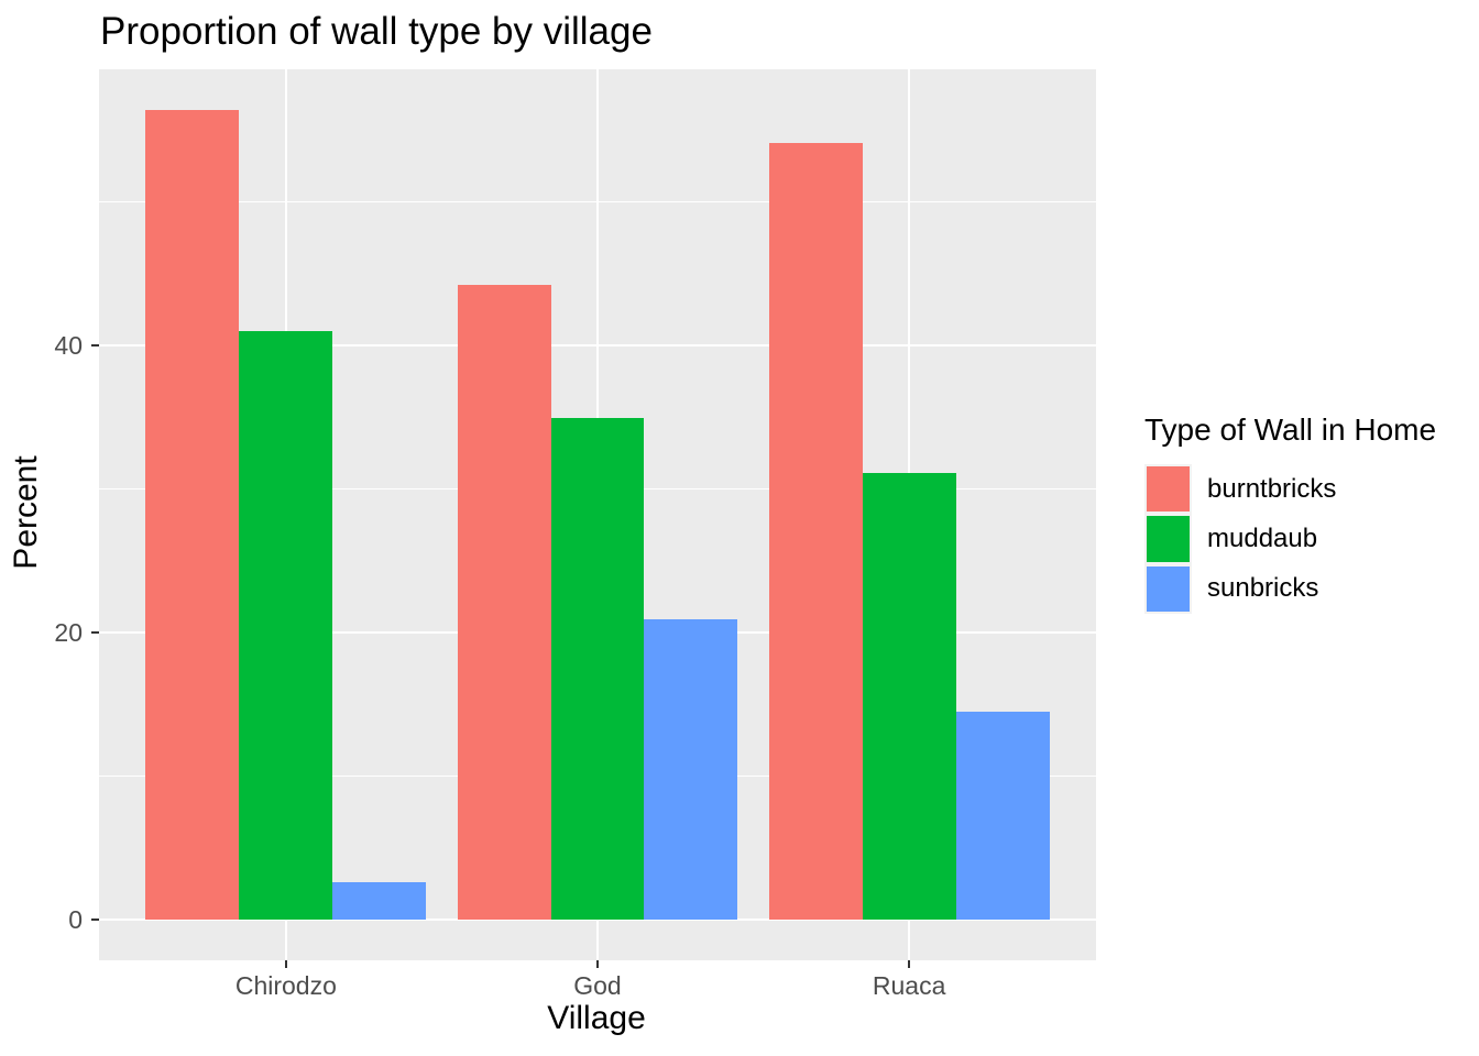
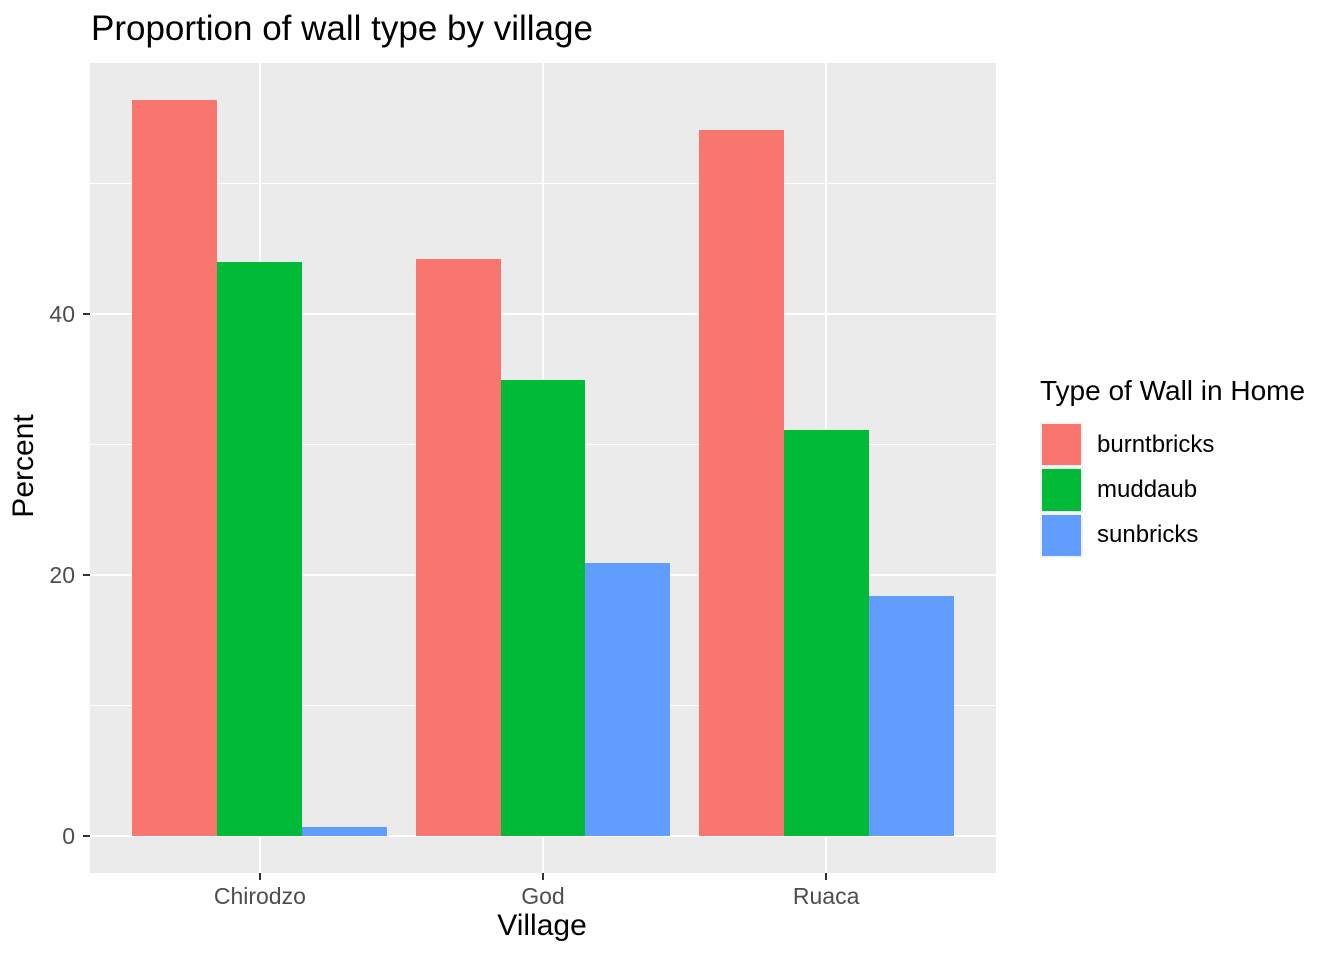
muddaub/Chirodzo: 41.0 -> 44.0
sunbricks/Chirodzo: 2.6 -> 0.7
sunbricks/Ruaca: 14.5 -> 18.4
